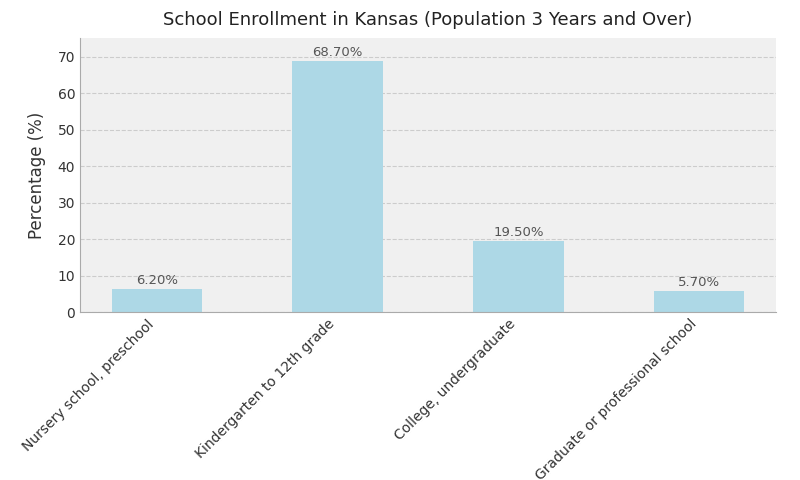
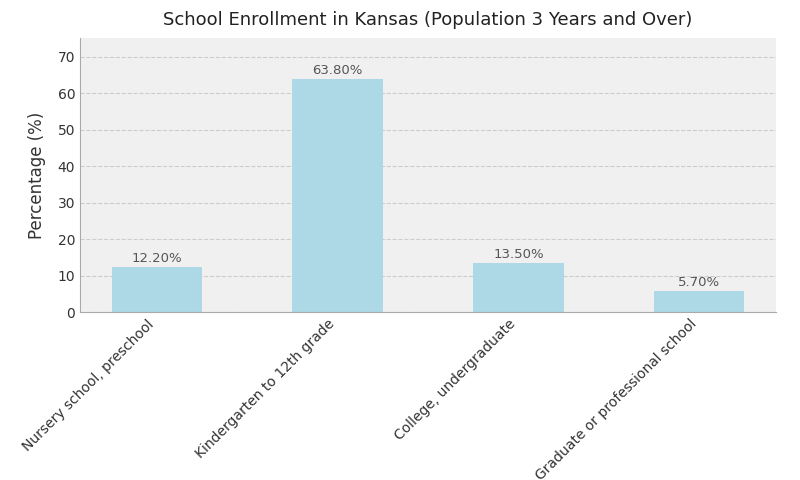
Nursery school, preschool: 6.20% -> 12.20%
Kindergarten to 12th grade: 68.70% -> 63.80%
College, undergraduate: 19.50% -> 13.50%
